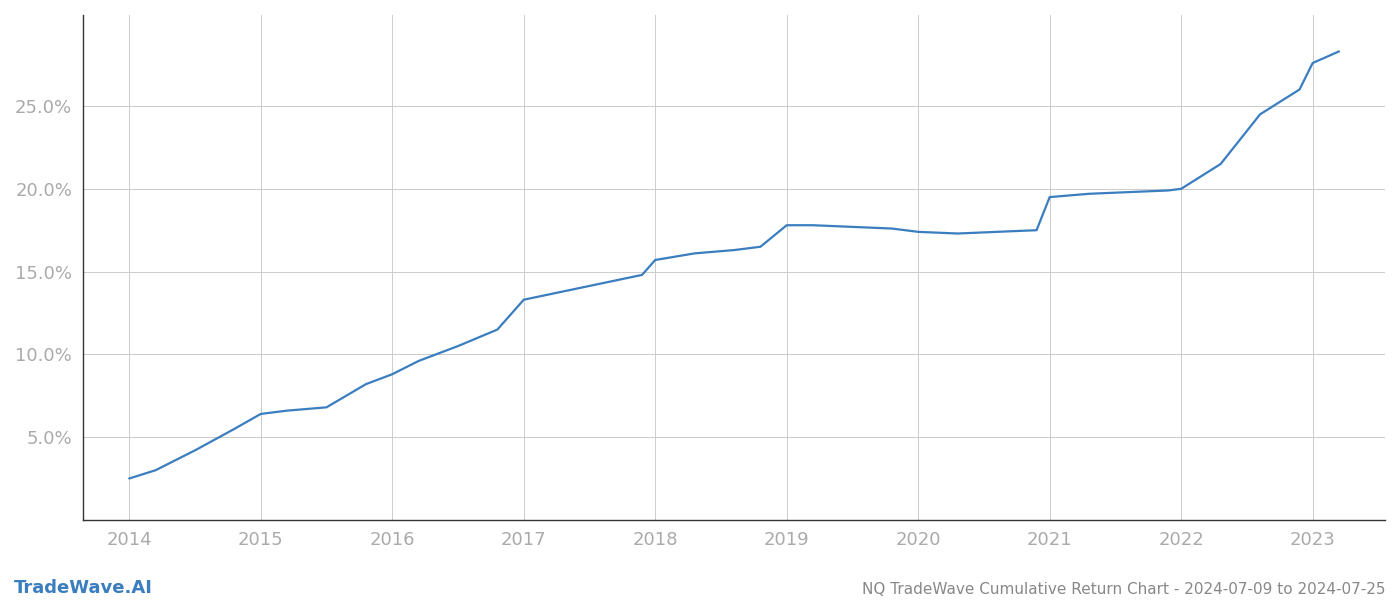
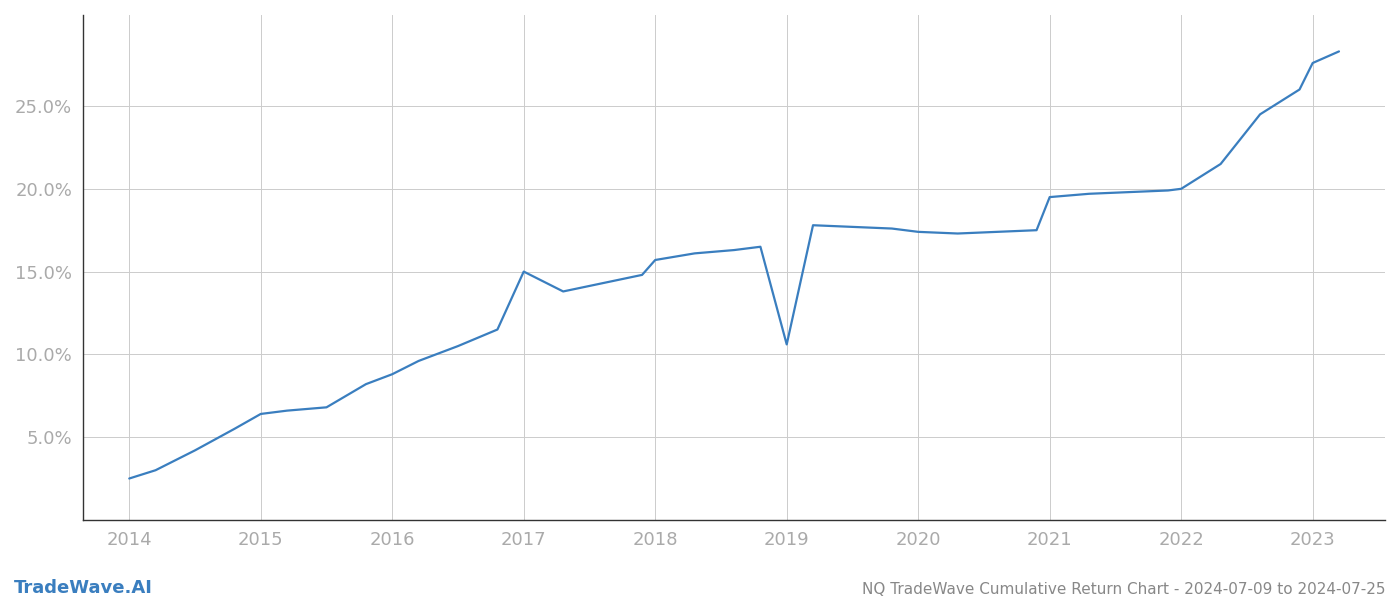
2017: 13.3% -> 15.0%
2019: 17.8% -> 10.6%
